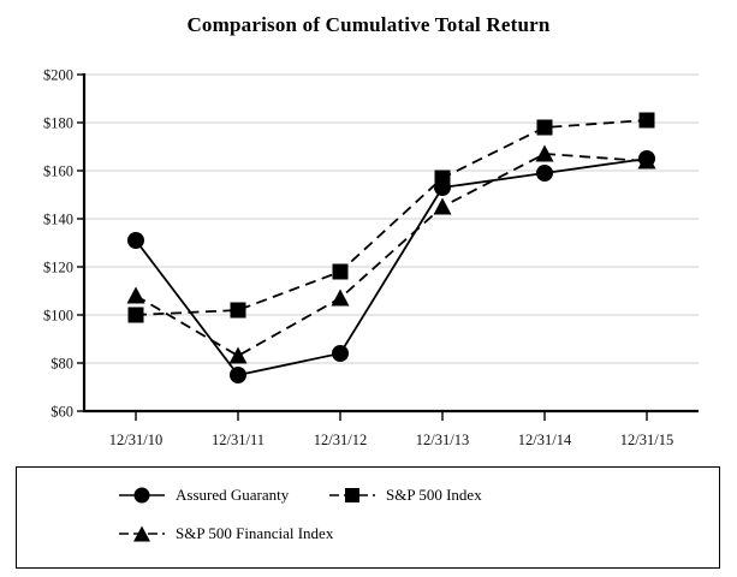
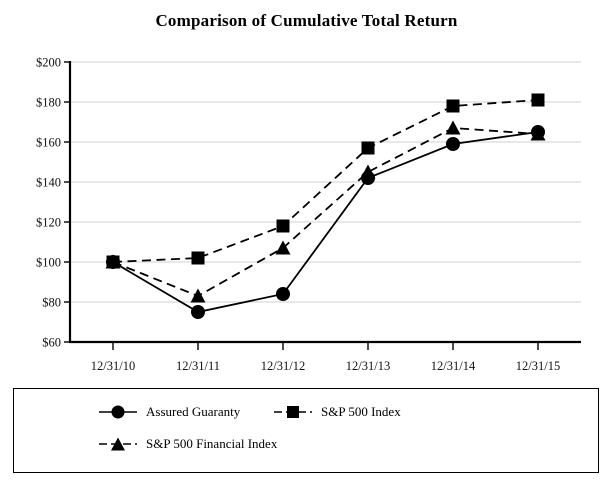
Assured Guaranty/12/31/10: $131 -> $100
S&P 500 Financial Index/12/31/10: $108 -> $100
Assured Guaranty/12/31/13: $153 -> $142
